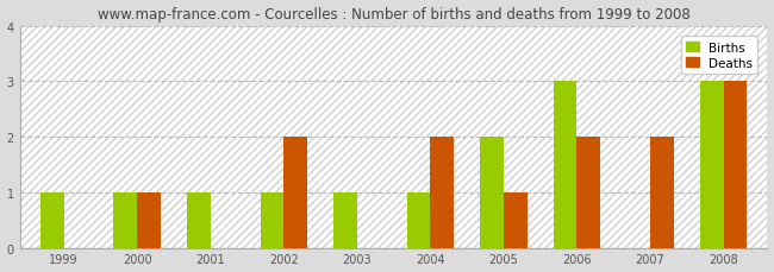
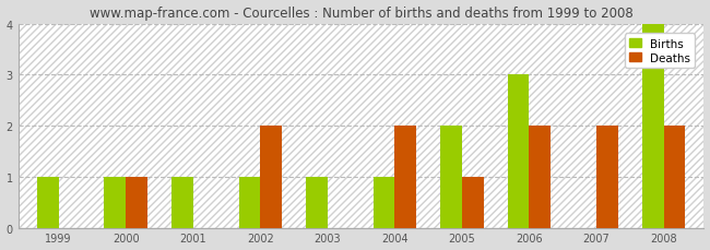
Births/2008: 3 -> 4
Deaths/2008: 3 -> 2
